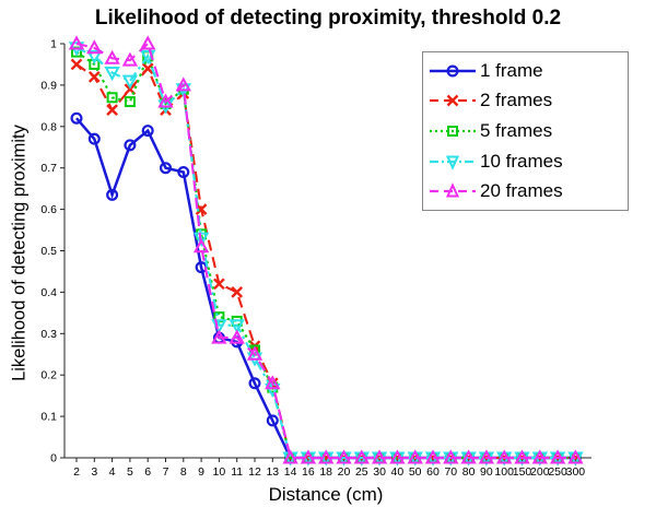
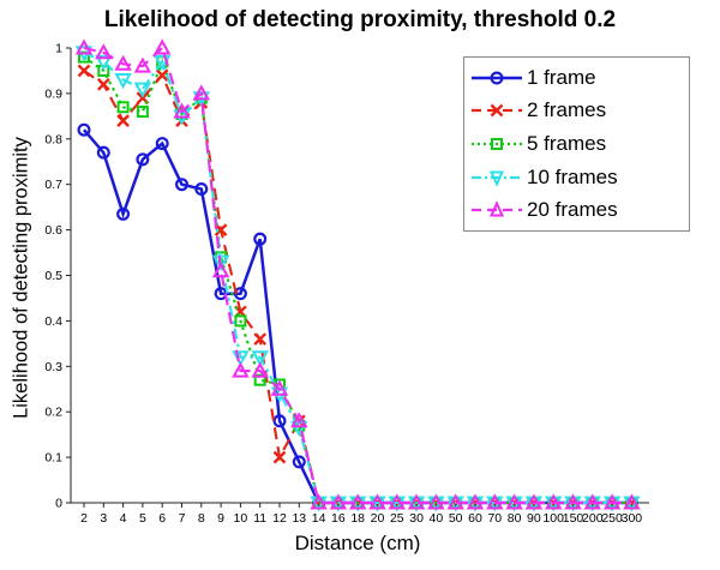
1 frame/10: 0.29 -> 0.46
5 frames/10: 0.34 -> 0.40
1 frame/11: 0.28 -> 0.58
2 frames/11: 0.40 -> 0.36
5 frames/11: 0.33 -> 0.27
2 frames/12: 0.27 -> 0.10
